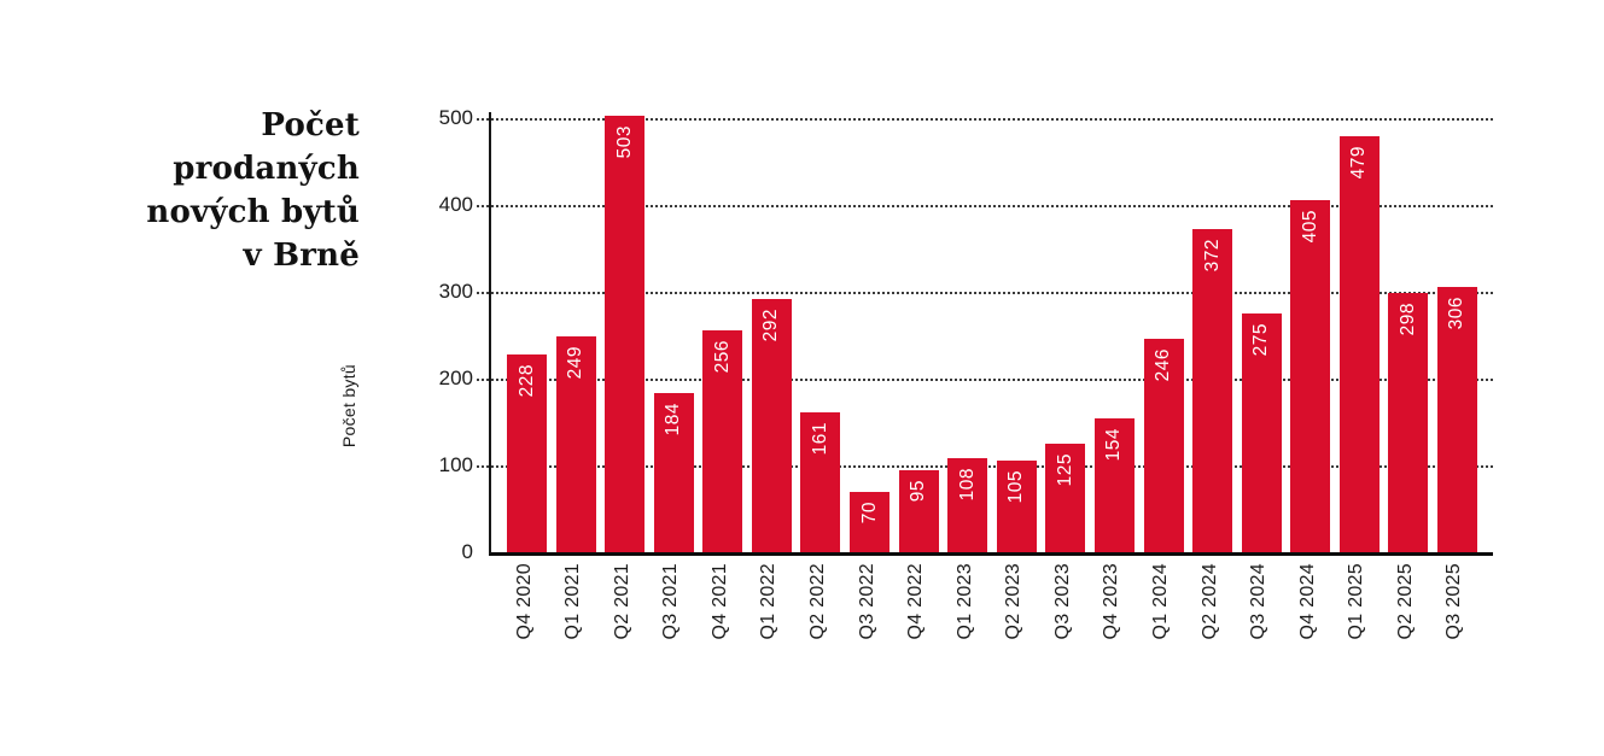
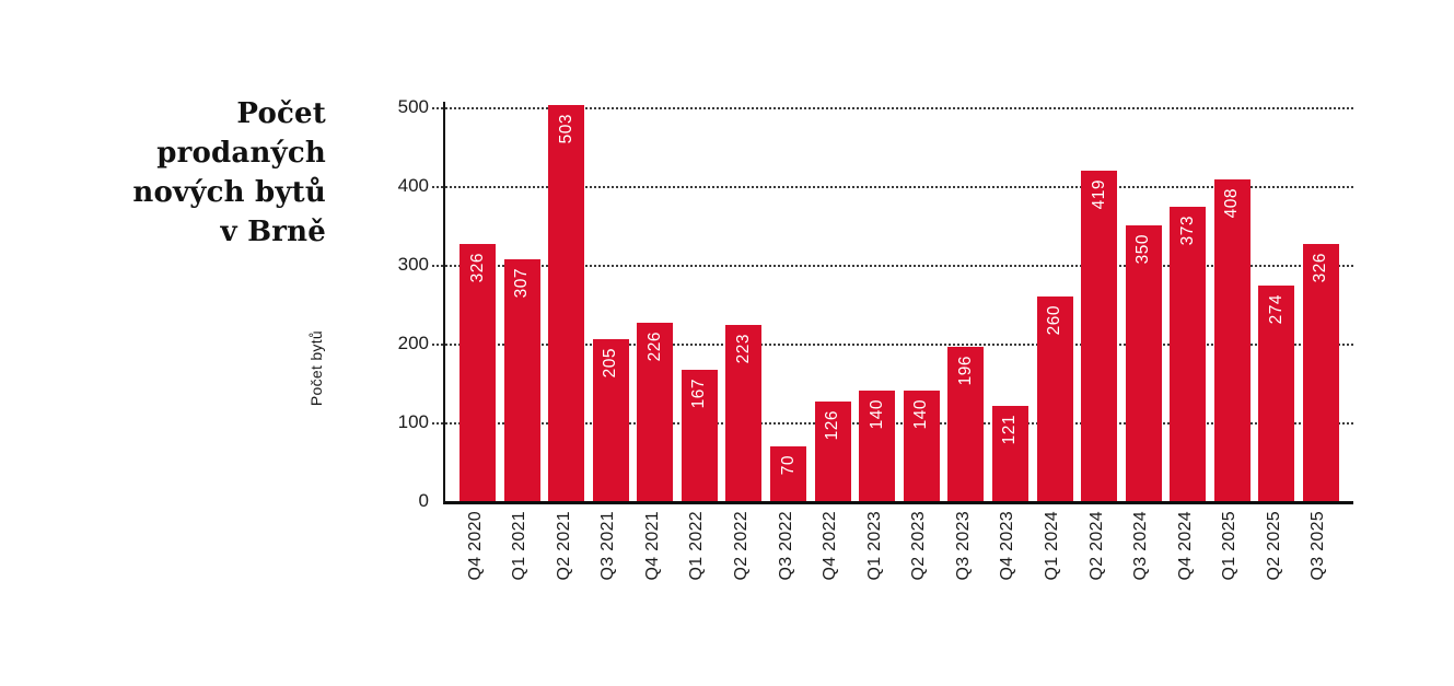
Q4 2020: 228 -> 326
Q1 2021: 249 -> 307
Q3 2021: 184 -> 205
Q4 2021: 256 -> 226
Q1 2022: 292 -> 167
Q2 2022: 161 -> 223
Q4 2022: 95 -> 126
Q1 2023: 108 -> 140
Q2 2023: 105 -> 140
Q3 2023: 125 -> 196
Q4 2023: 154 -> 121
Q1 2024: 246 -> 260
Q2 2024: 372 -> 419
Q3 2024: 275 -> 350
Q4 2024: 405 -> 373
Q1 2025: 479 -> 408
Q2 2025: 298 -> 274
Q3 2025: 306 -> 326
